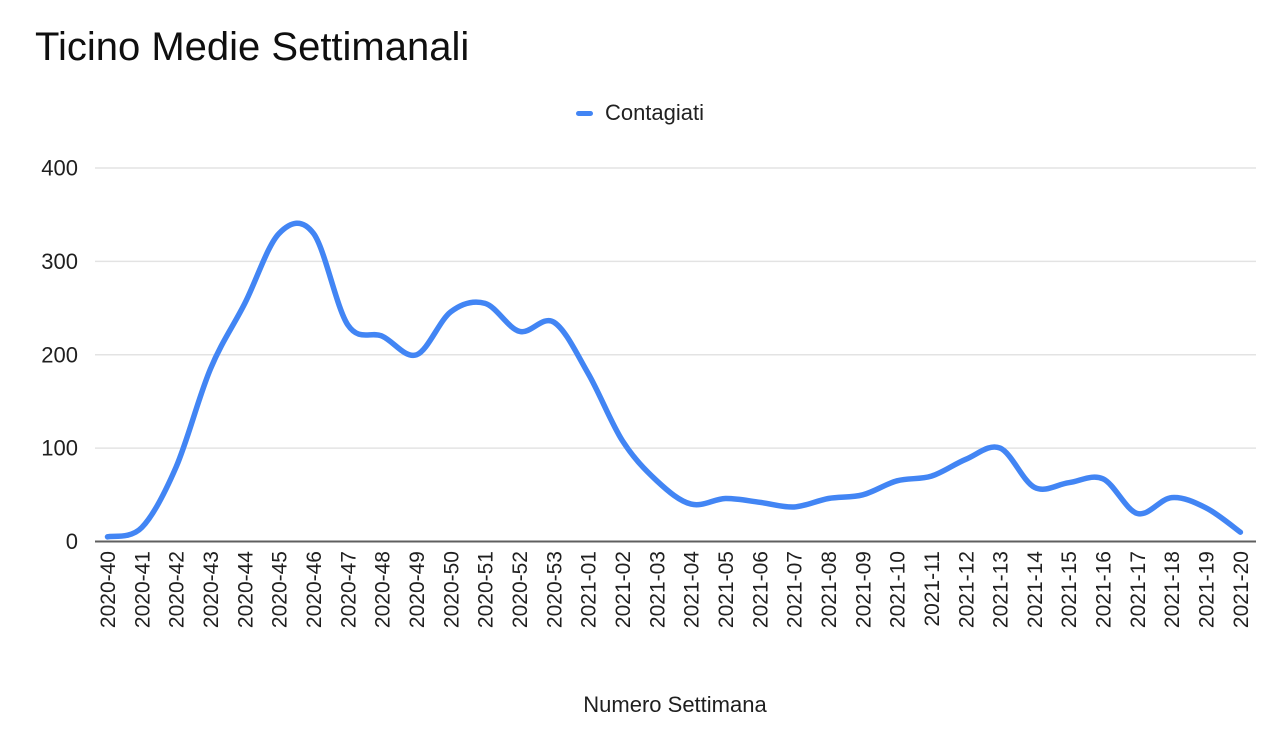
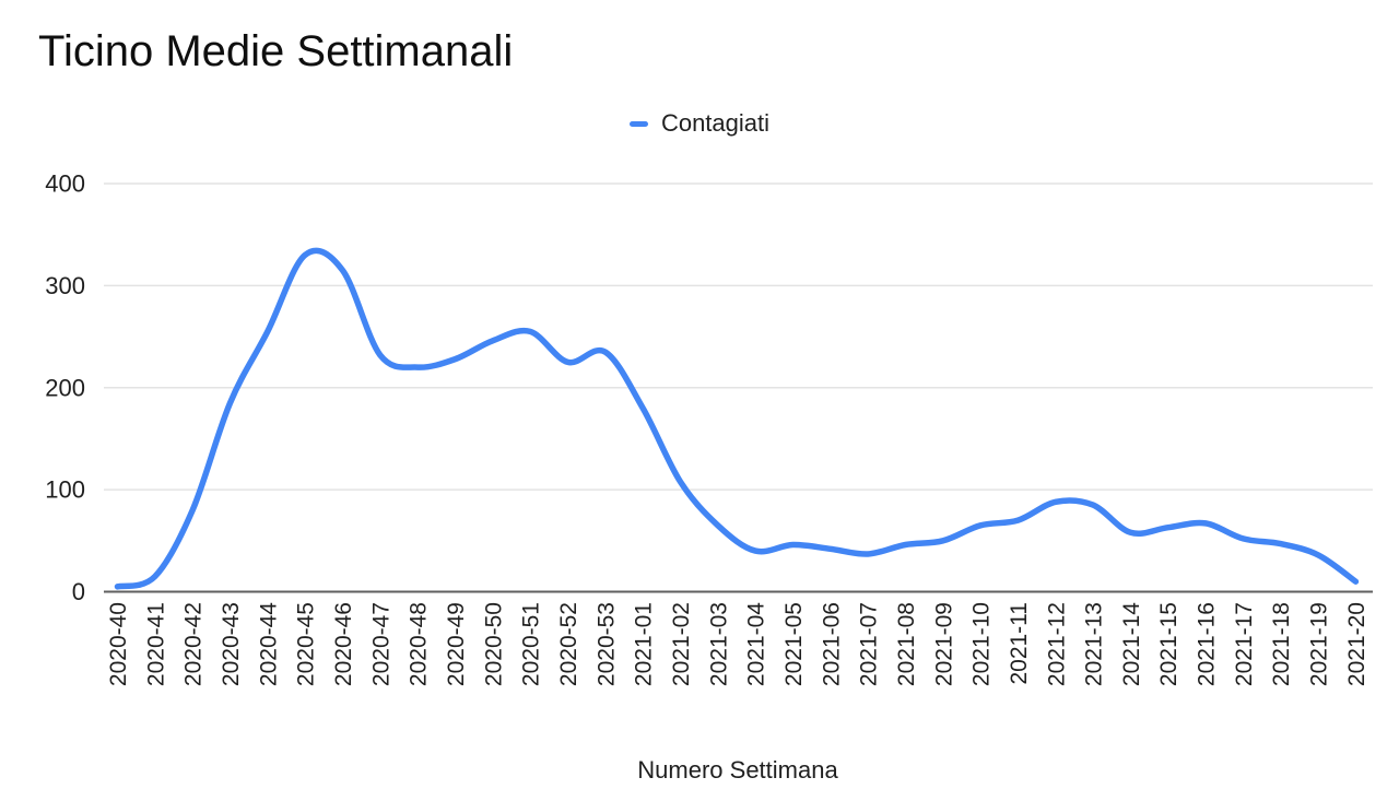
2020-46: 330 -> 320
2020-49: 200 -> 230
2021-13: 100 -> 80
2021-17: 30 -> 50
